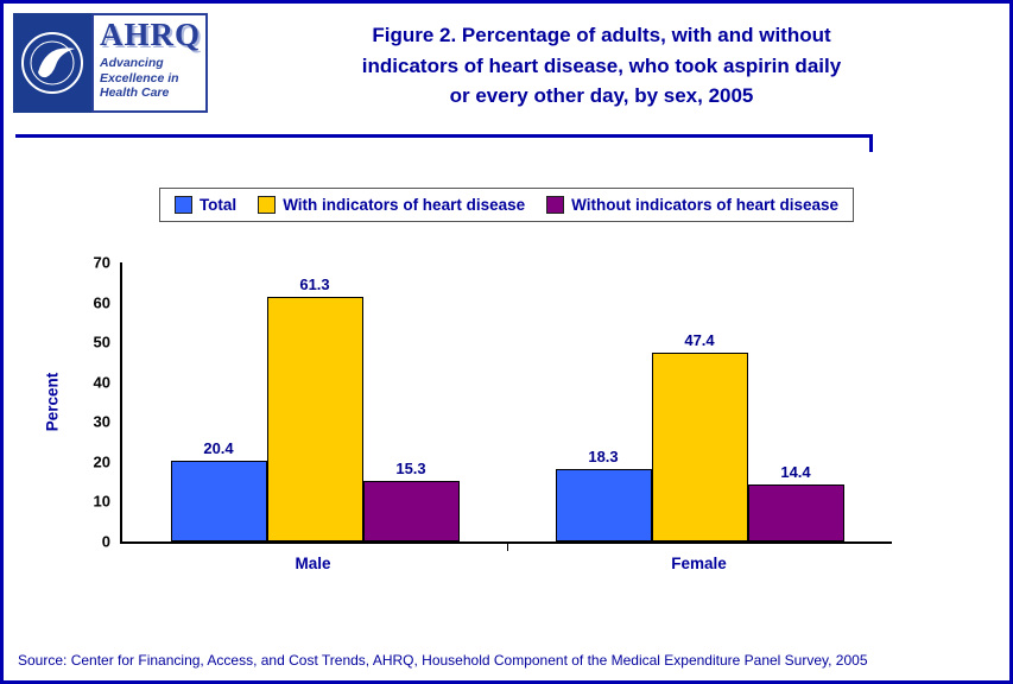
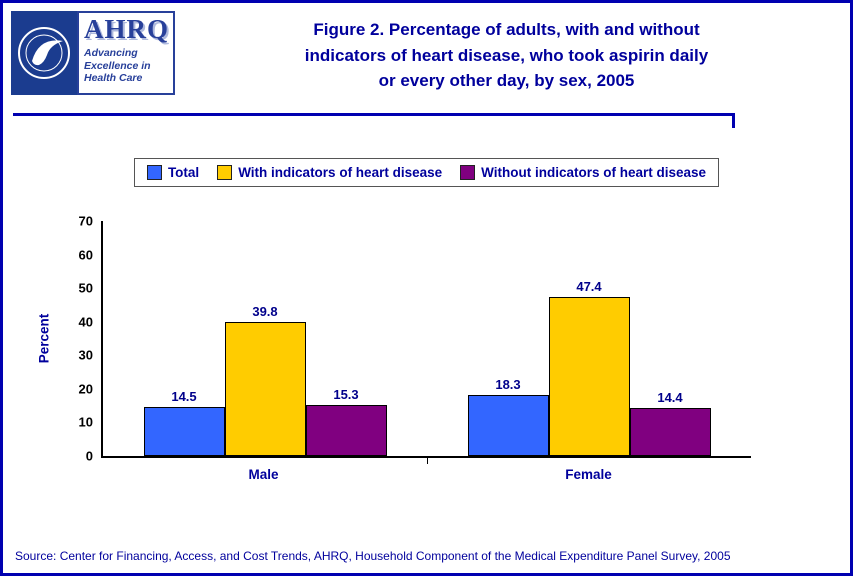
Total/Male: 20.4 -> 14.5
With indicators of heart disease/Male: 61.3 -> 39.8
